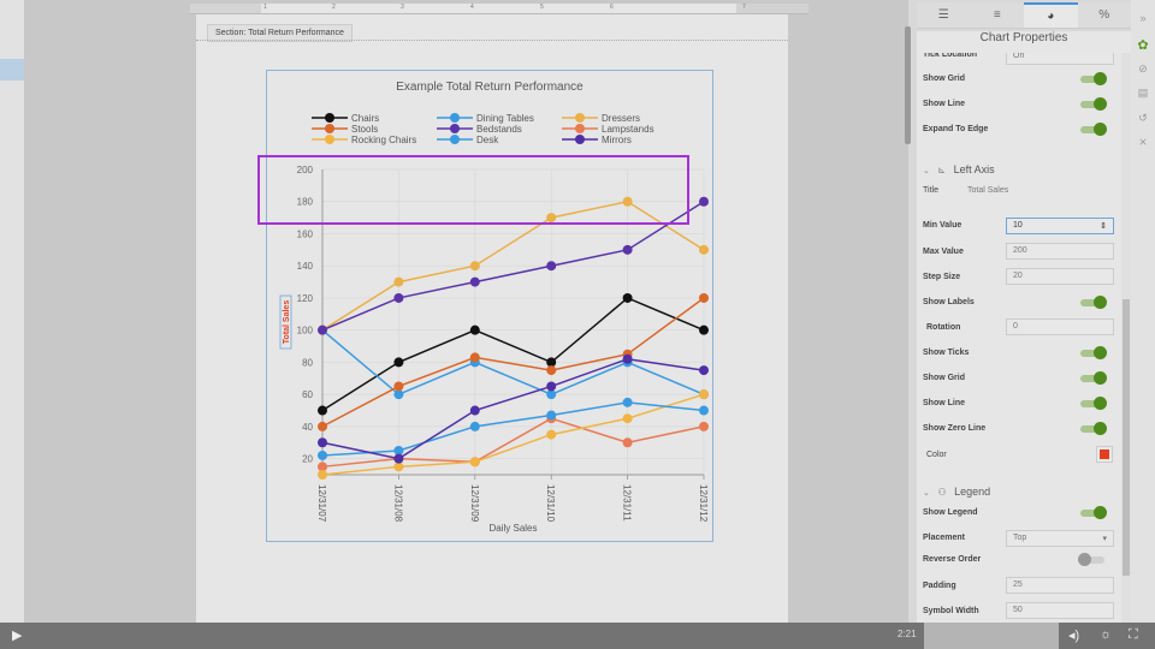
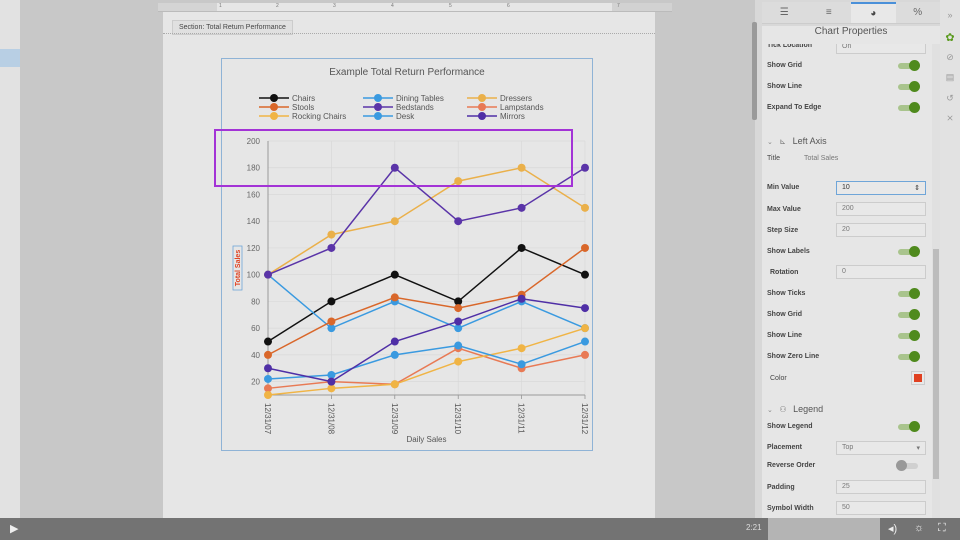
Bedstands/12/31/09: 130 -> 180
Desk/12/31/11: 55 -> 33
